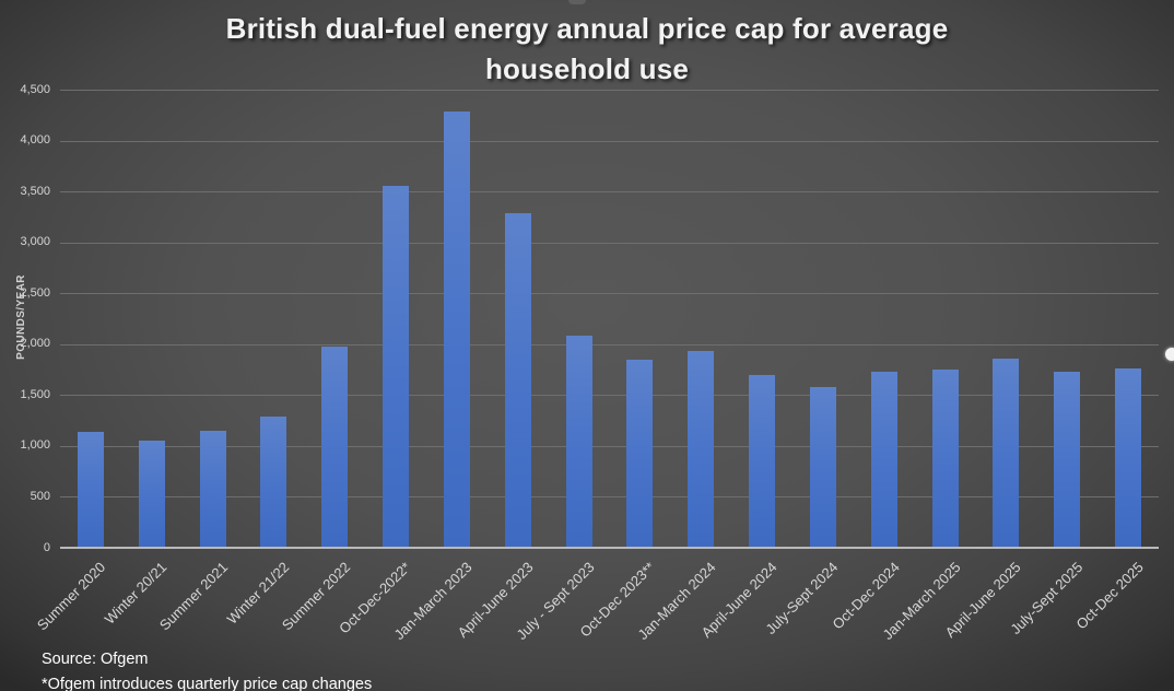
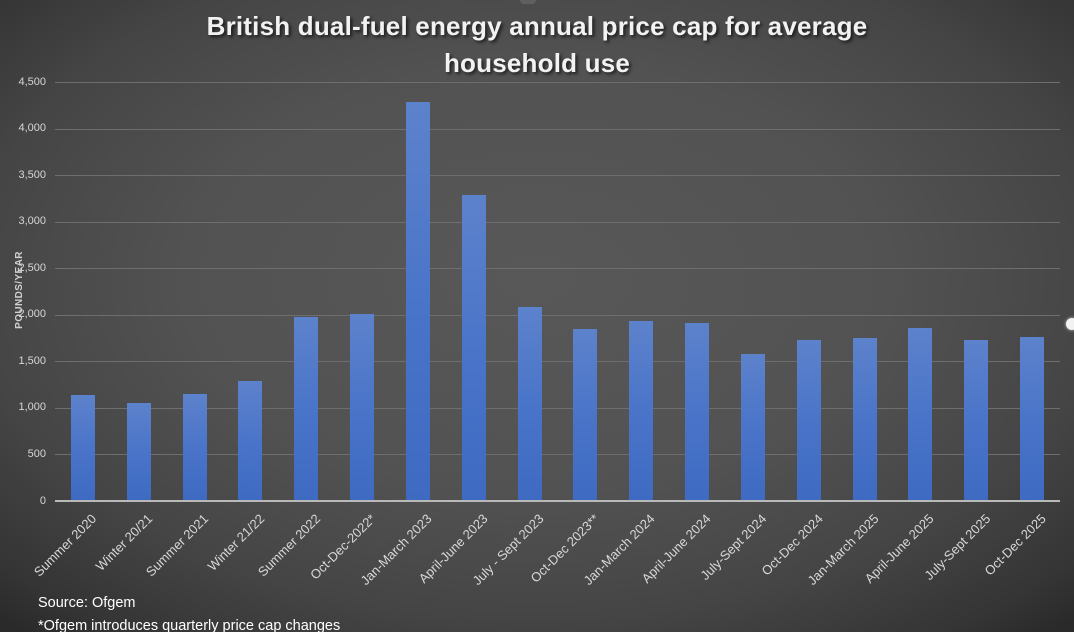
Oct-Dec-2022*: 3500 -> 2000
April-June 2024: 1700 -> 1900
